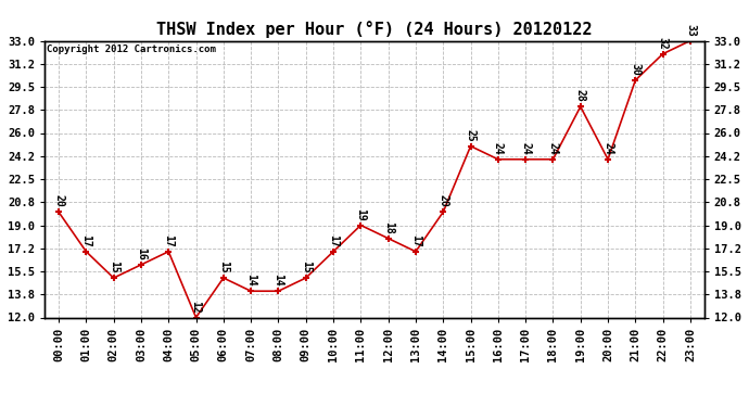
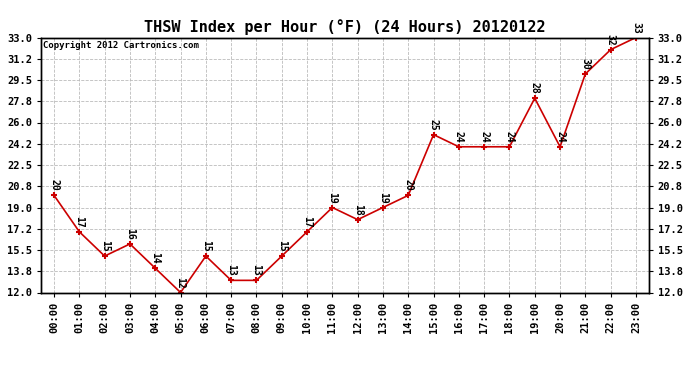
04:00: 17 -> 14
07:00: 14 -> 13
08:00: 14 -> 13
13:00: 17 -> 19
